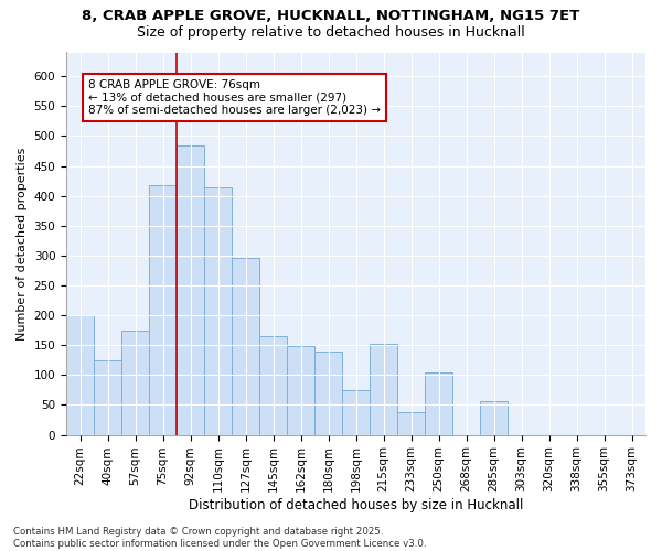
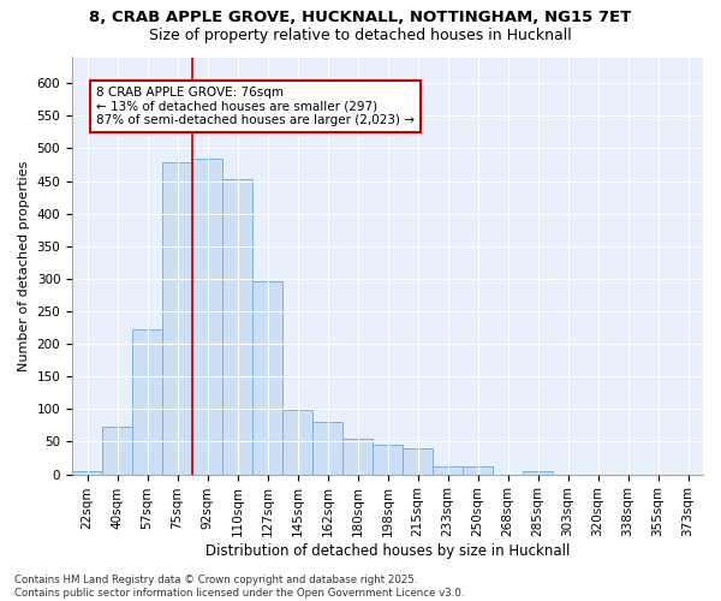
22sqm: 200 -> 4
40sqm: 124 -> 73
57sqm: 174 -> 222
75sqm: 418 -> 478
110sqm: 414 -> 452
145sqm: 166 -> 98
162sqm: 148 -> 81
180sqm: 140 -> 54
198sqm: 74 -> 46
215sqm: 152 -> 40
233sqm: 38 -> 12
250sqm: 104 -> 12
285sqm: 56 -> 4
